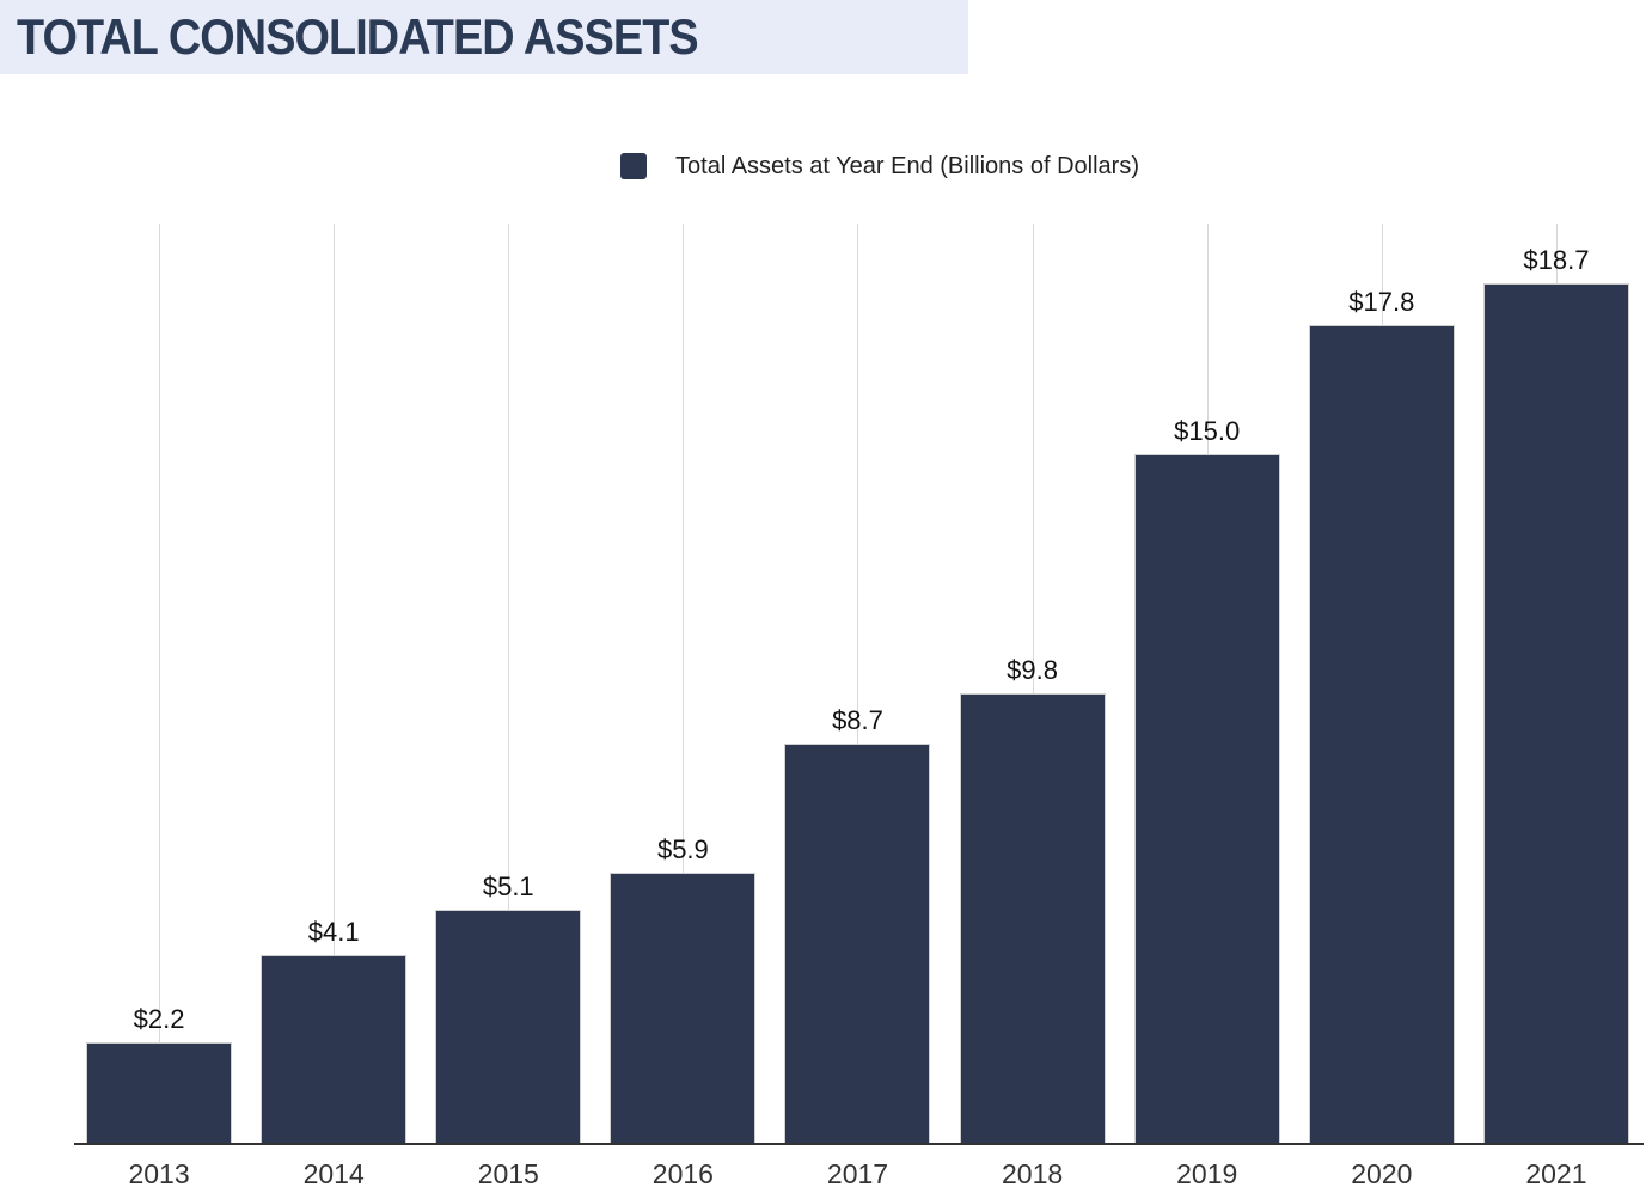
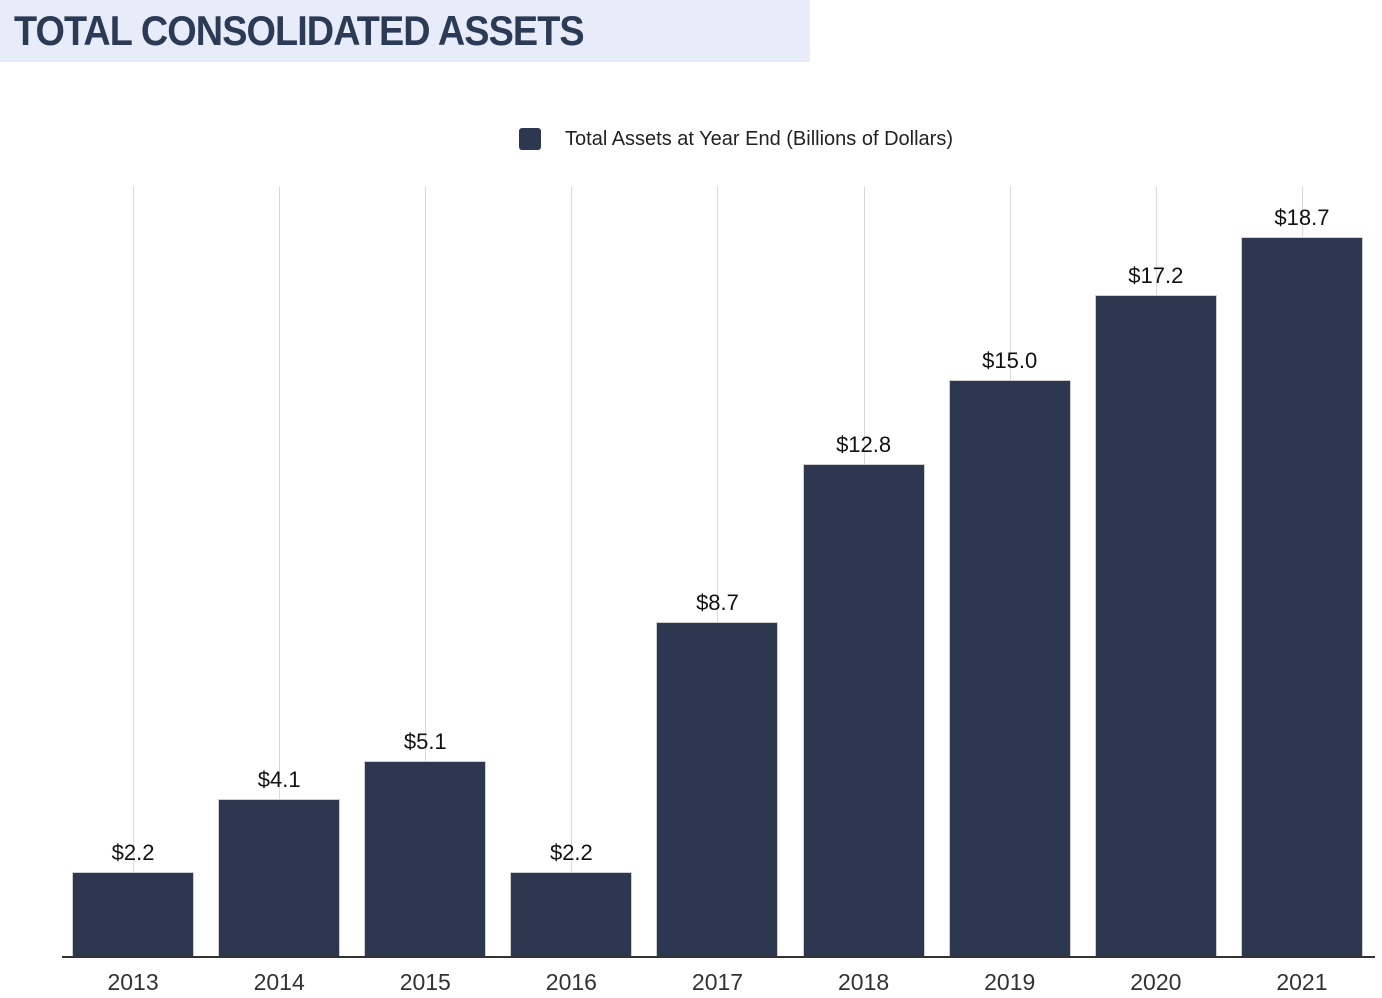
2016: $5.9 -> $2.2
2018: $9.8 -> $12.8
2020: $17.8 -> $17.2
